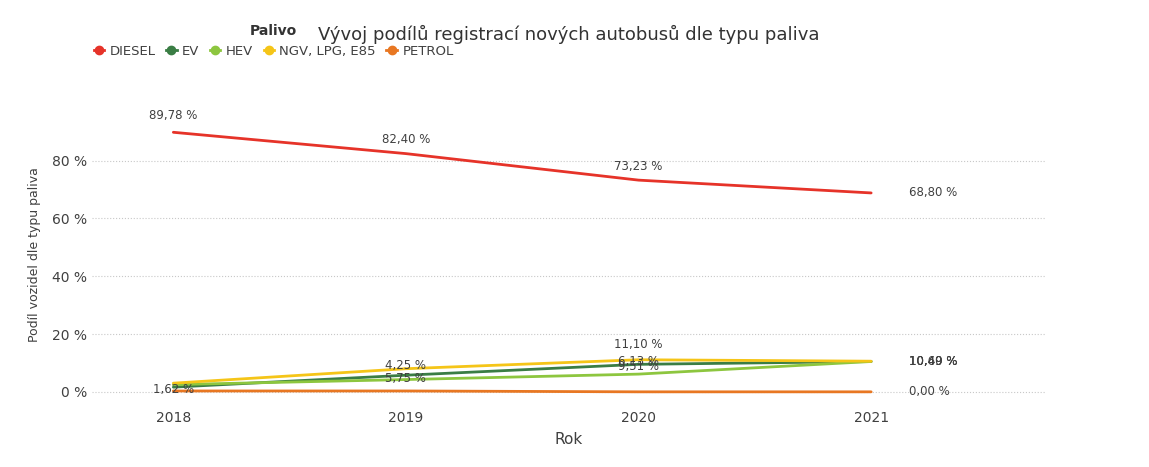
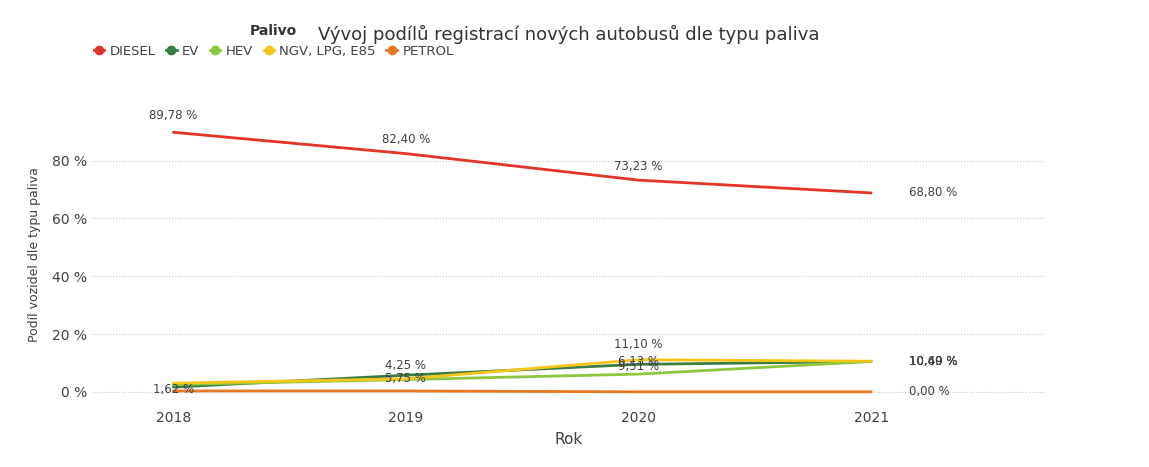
NGV, LPG, E85/2019: 8.0 % -> 4.5 %
